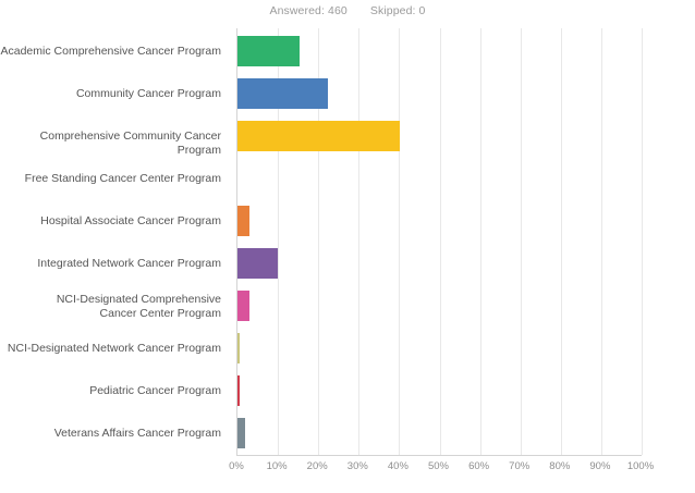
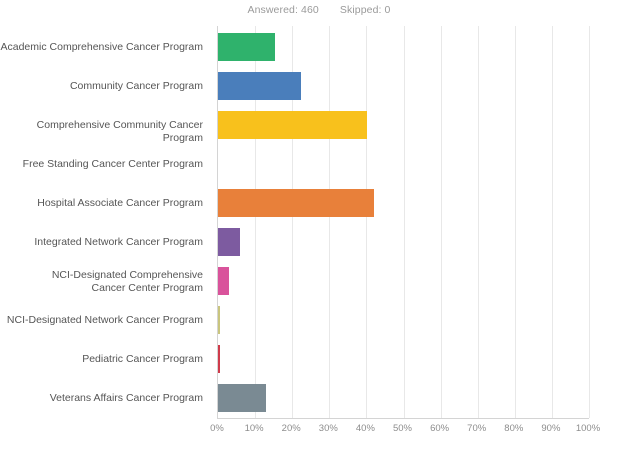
Hospital Associate Cancer Program: 3% -> 42%
Integrated Network Cancer Program: 10% -> 6%
Veterans Affairs Cancer Program: 2% -> 13%
